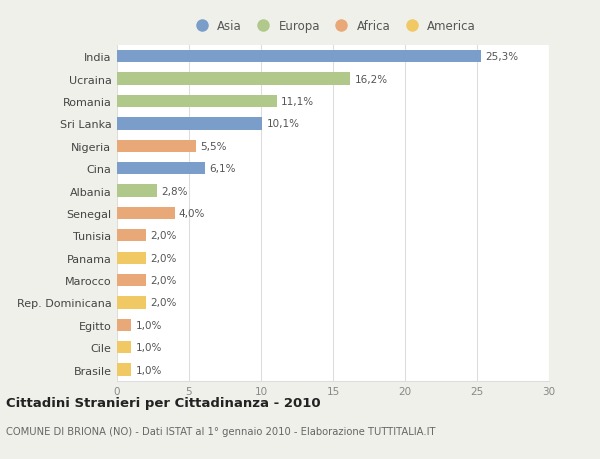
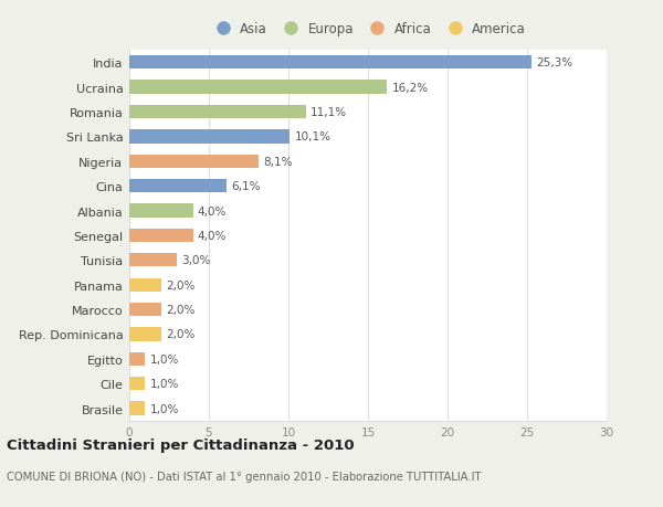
Nigeria: 5,5% -> 8,1%
Albania: 2,8% -> 4,0%
Tunisia: 2,0% -> 3,0%
